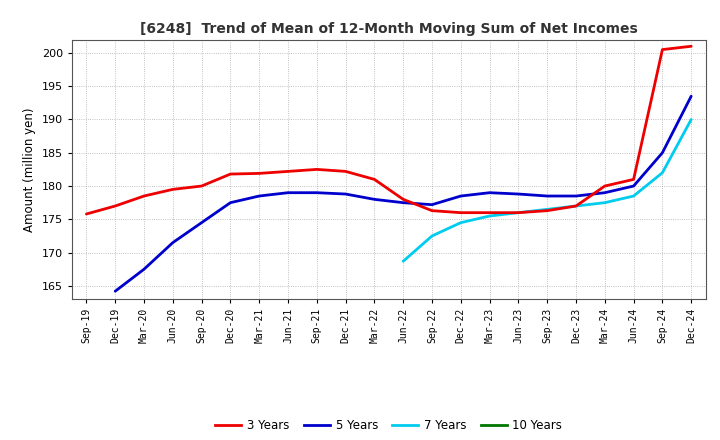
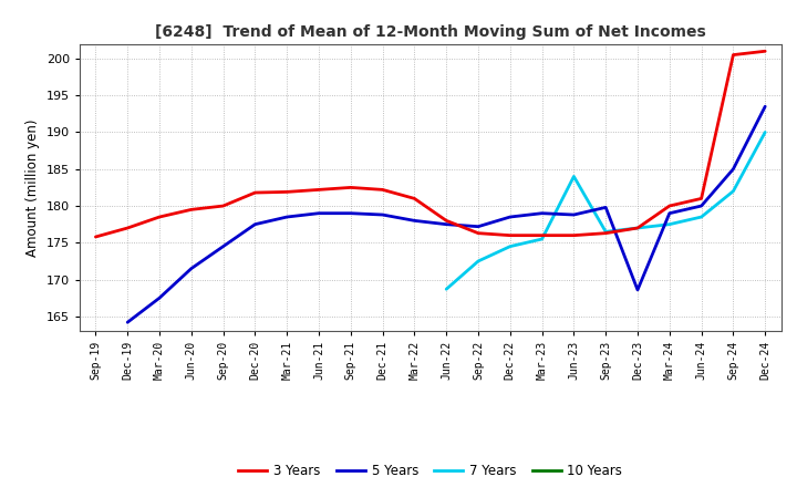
7 Years/Jun-23: 176.0 -> 184.0
5 Years/Sep-23: 178.5 -> 179.8
5 Years/Dec-23: 178.5 -> 168.6
